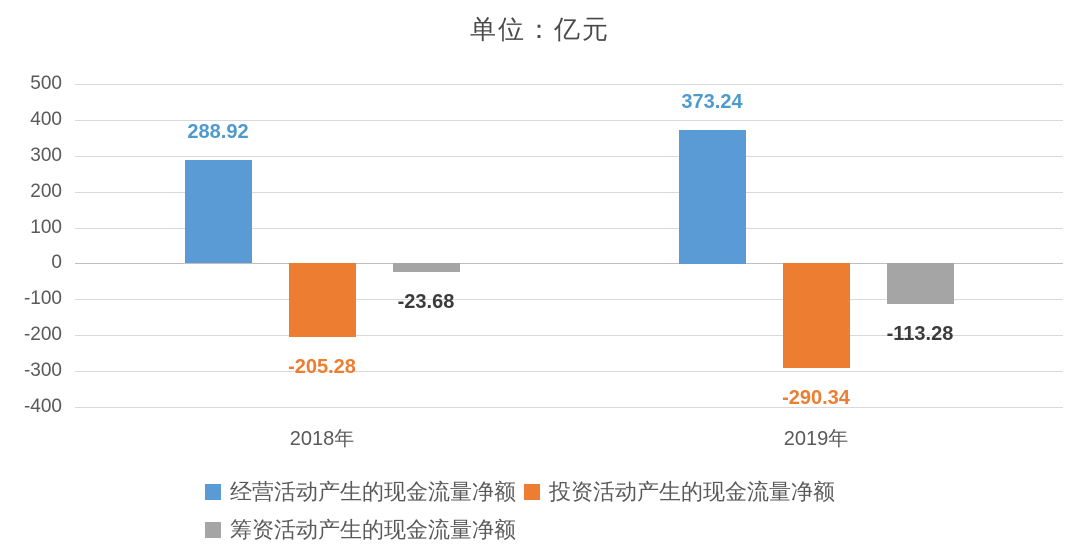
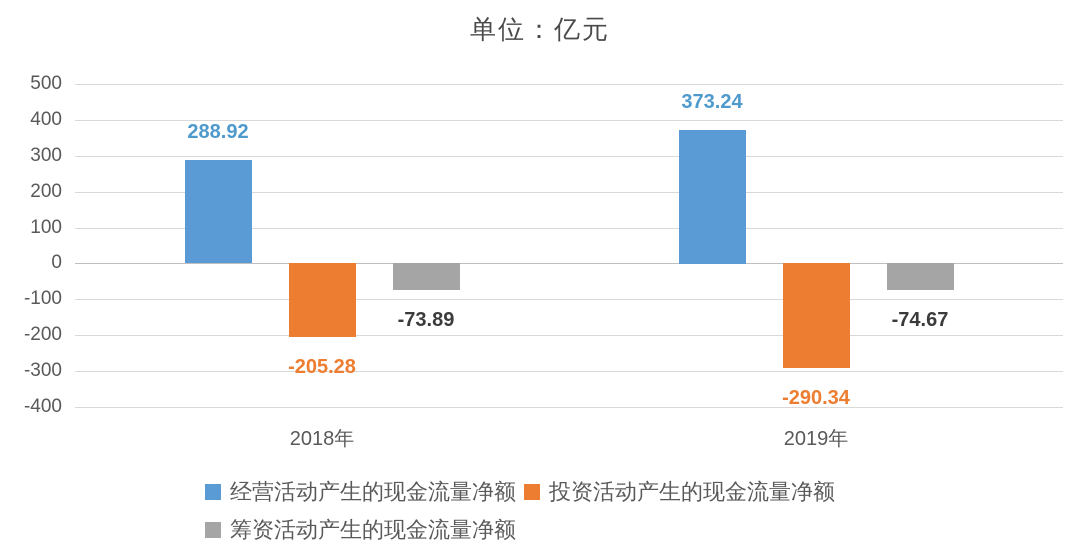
筹资活动产生的现金流量净额/2018年: -23.68 -> -73.89
筹资活动产生的现金流量净额/2019年: -113.28 -> -74.67
